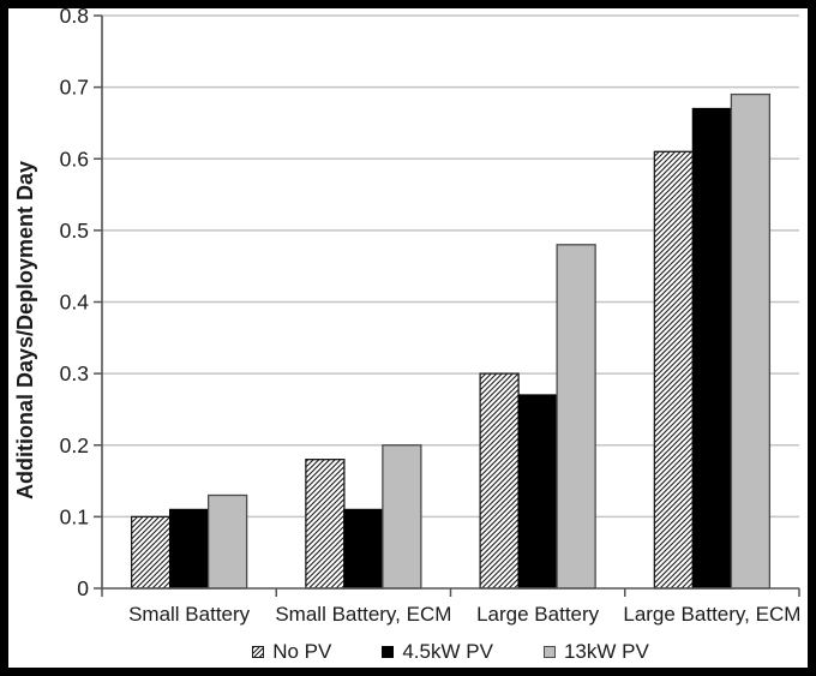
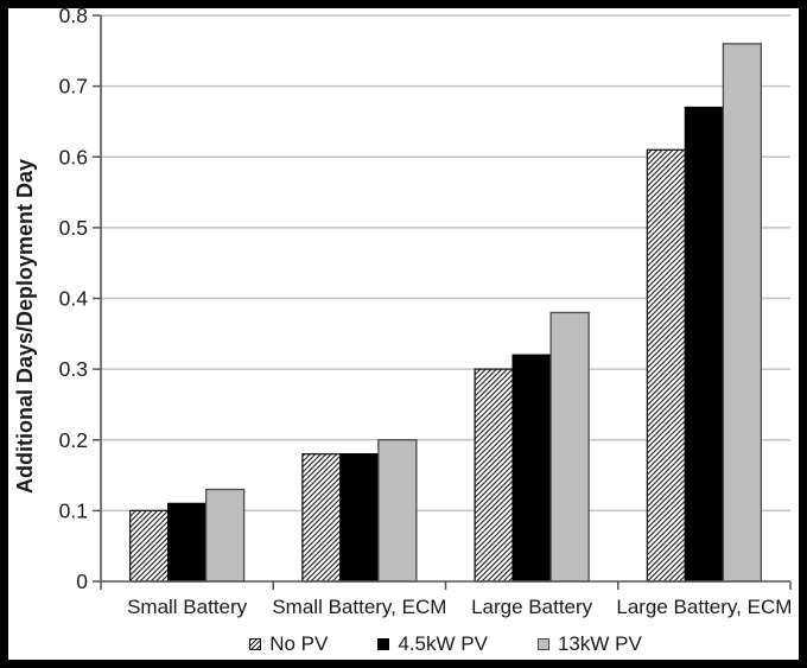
4.5kW PV/Small Battery, ECM: 0.11 -> 0.18
4.5kW PV/Large Battery: 0.27 -> 0.32
13kW PV/Large Battery: 0.48 -> 0.38
13kW PV/Large Battery, ECM: 0.69 -> 0.76
